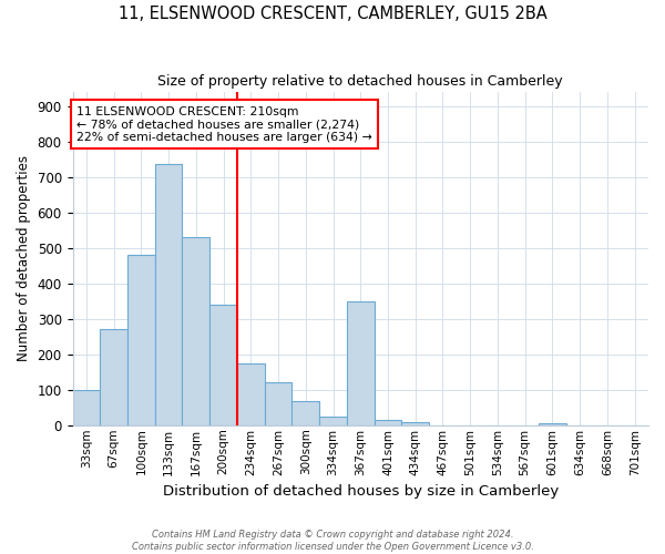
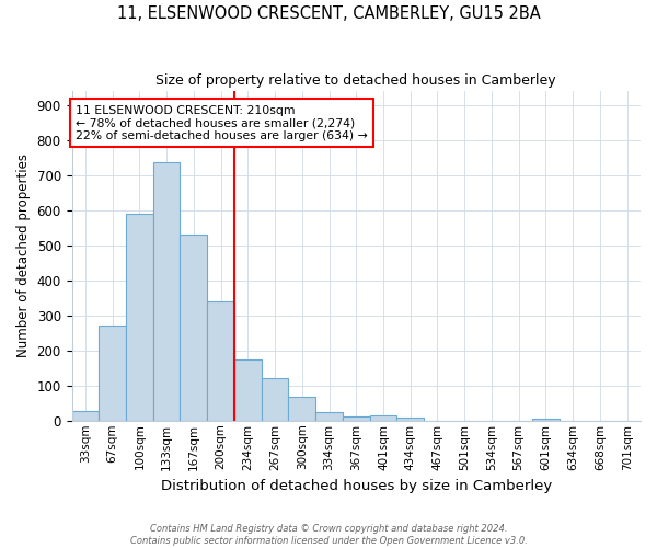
33sqm: 100 -> 27
100sqm: 480 -> 590
367sqm: 350 -> 13
